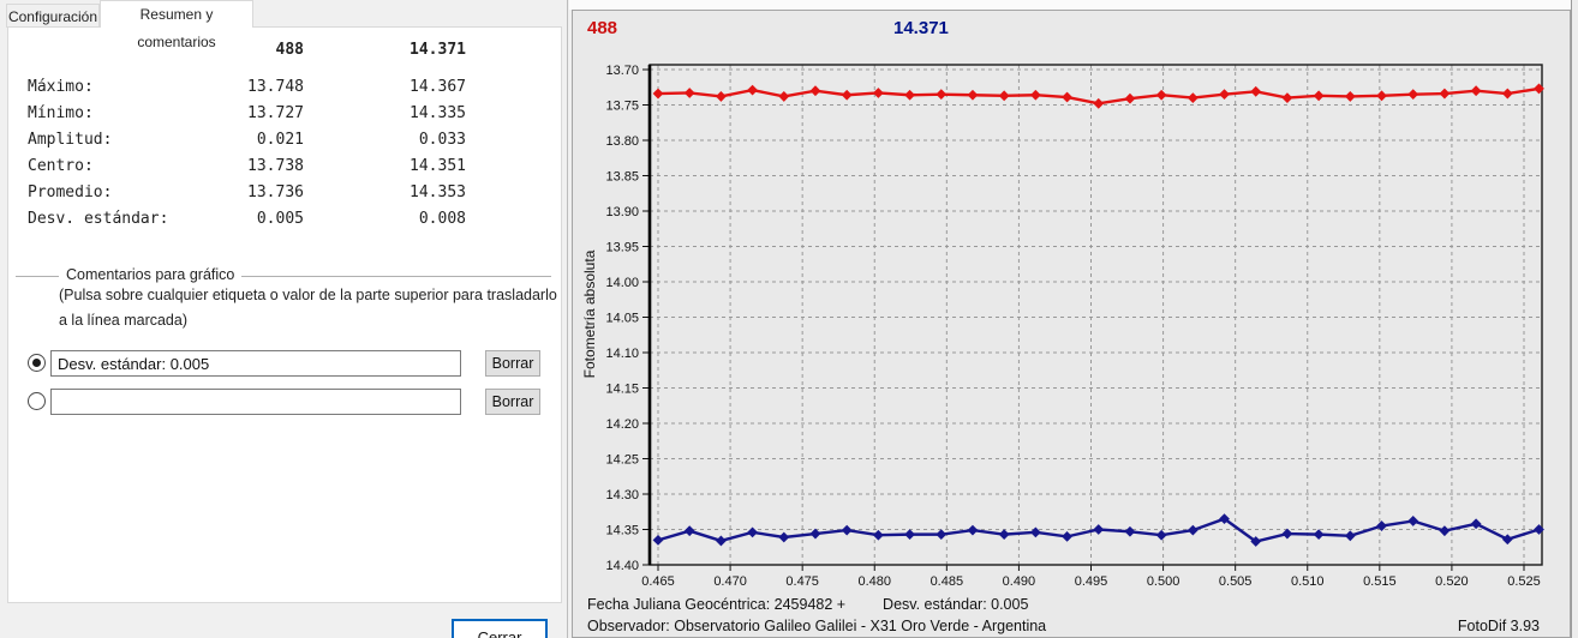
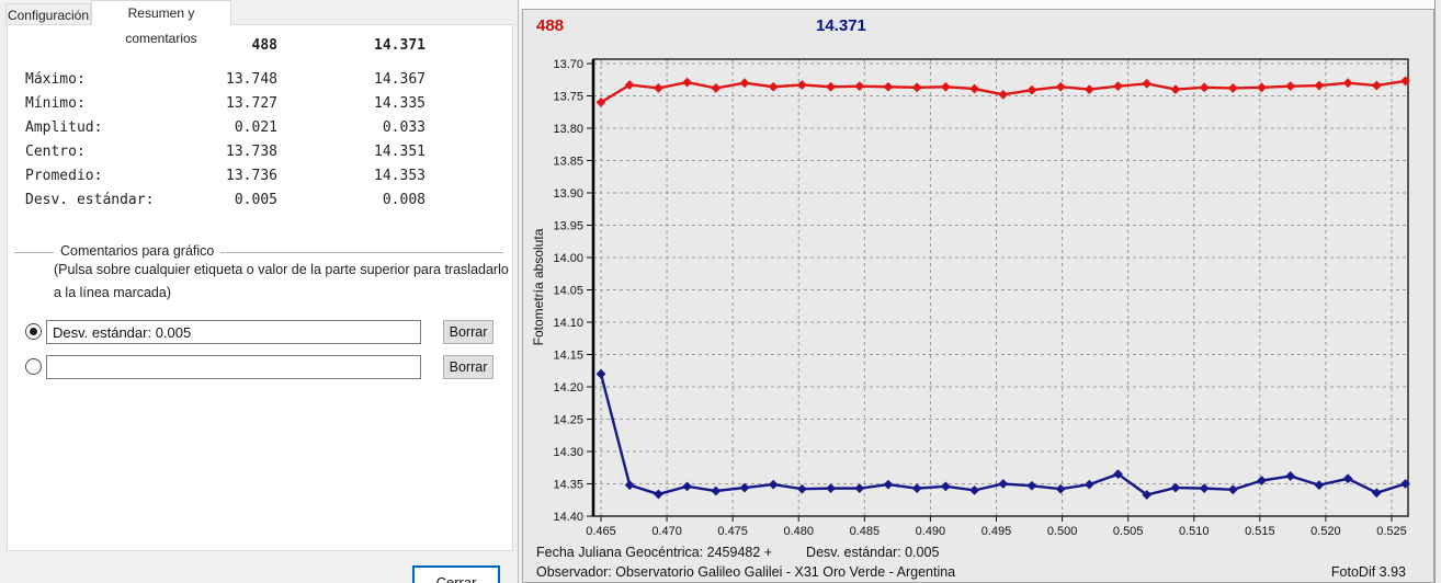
488/0.465: 13.73 -> 13.76
14.371/0.465: 14.37 -> 14.18
